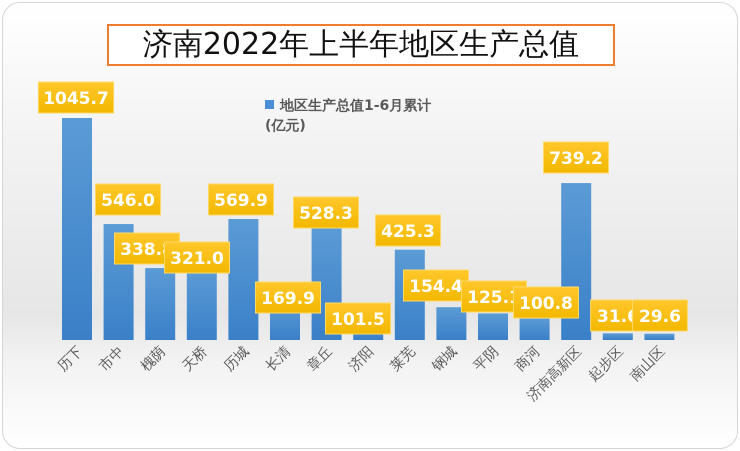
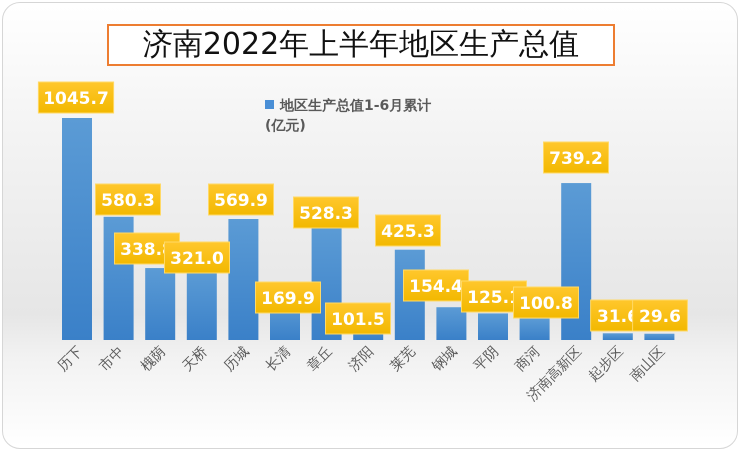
市中: 546.0 -> 580.3
